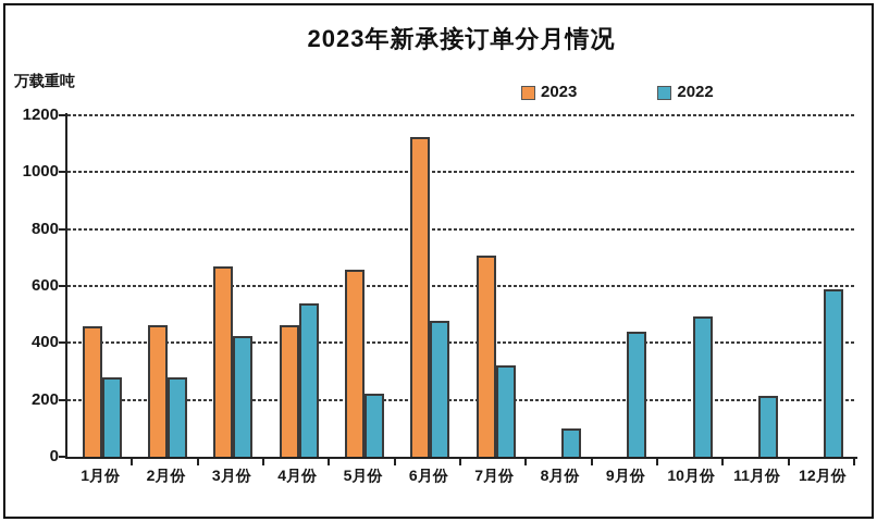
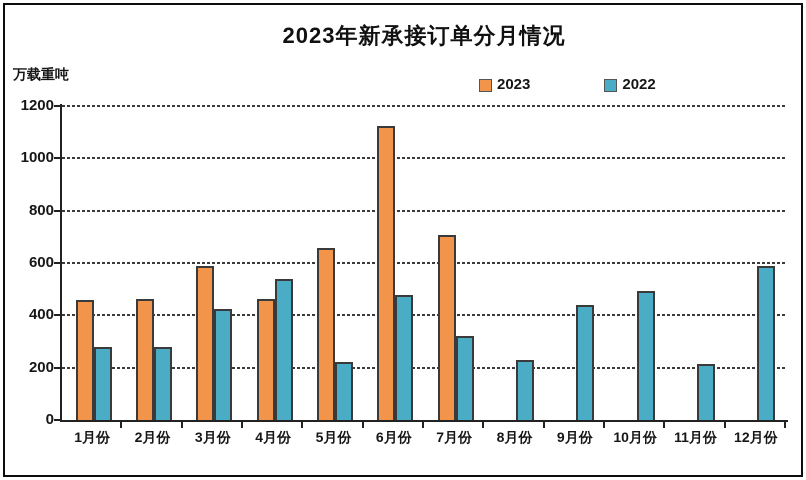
2023/3月份: 670 -> 590
2022/8月份: 100 -> 230
